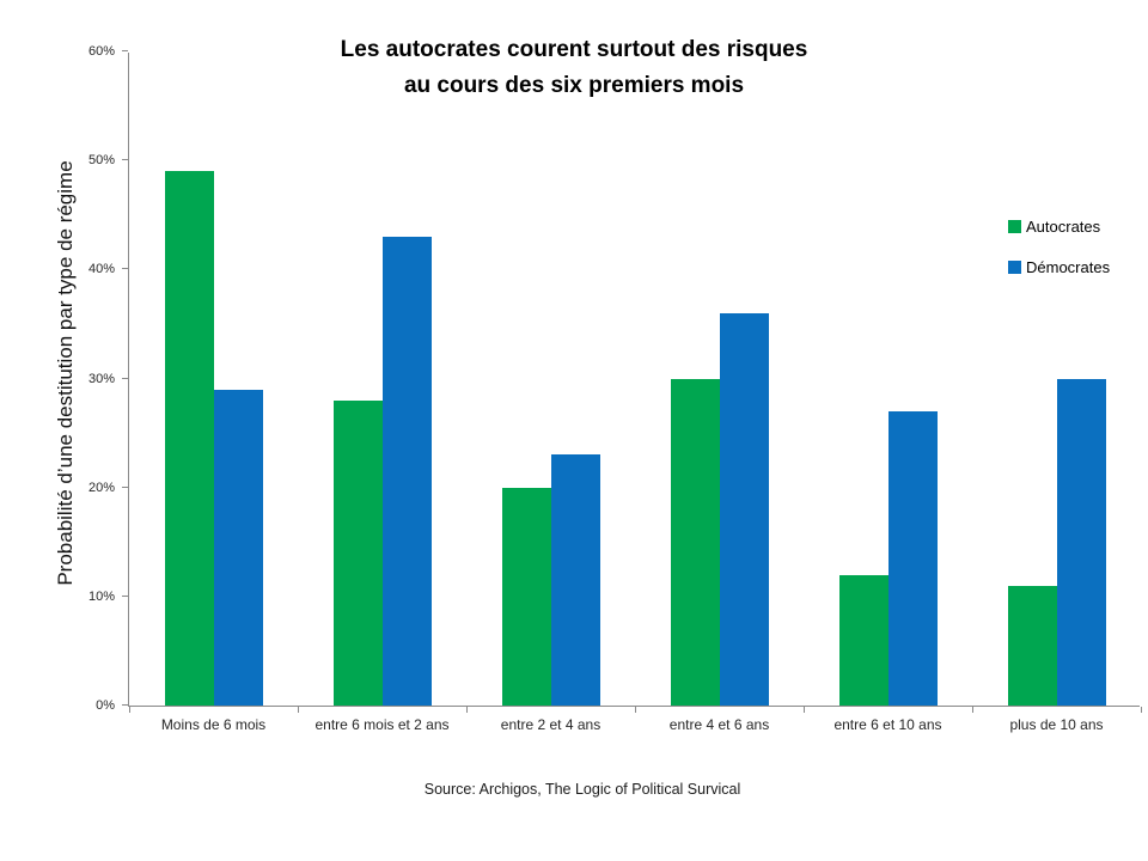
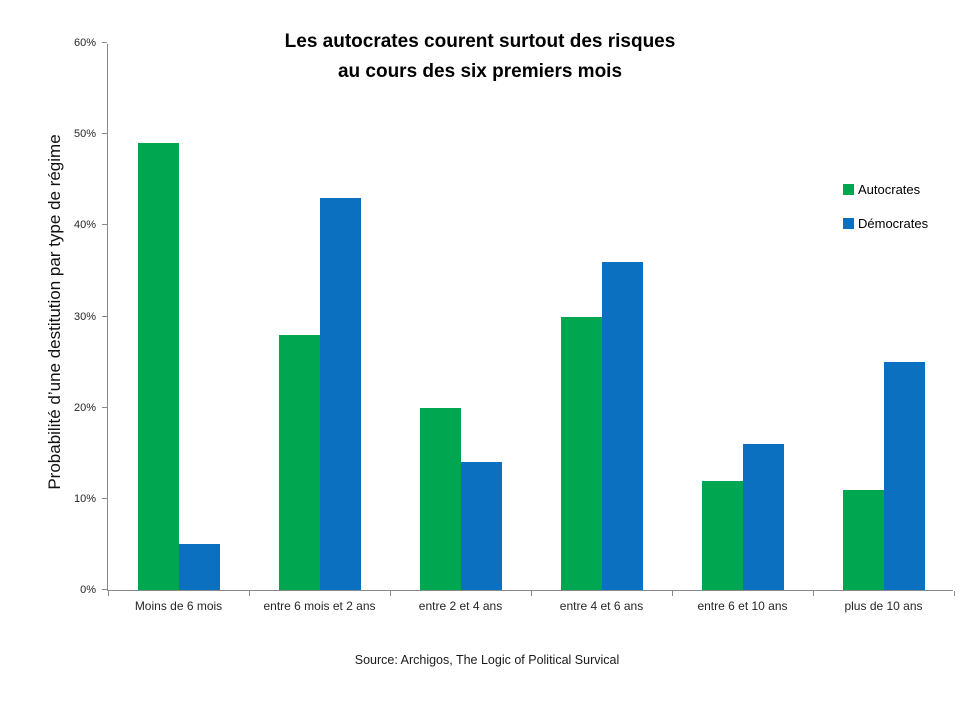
Démocrates/Moins de 6 mois: 29% -> 5%
Démocrates/entre 2 et 4 ans: 23% -> 14%
Démocrates/entre 6 et 10 ans: 27% -> 16%
Démocrates/plus de 10 ans: 30% -> 25%
